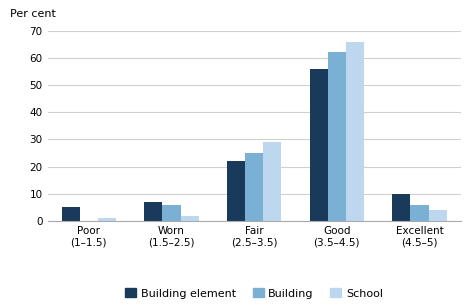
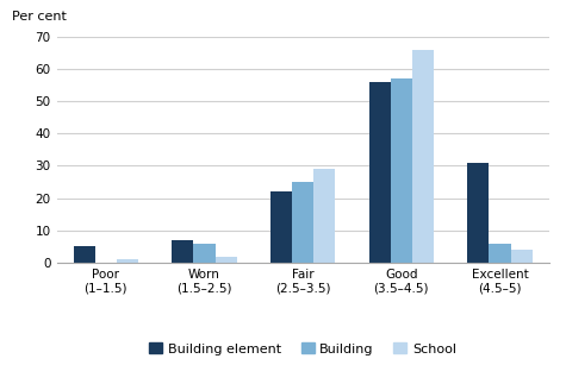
Building/Good (3.5–4.5): 62 -> 57
Building element/Excellent (4.5–5): 10 -> 31
